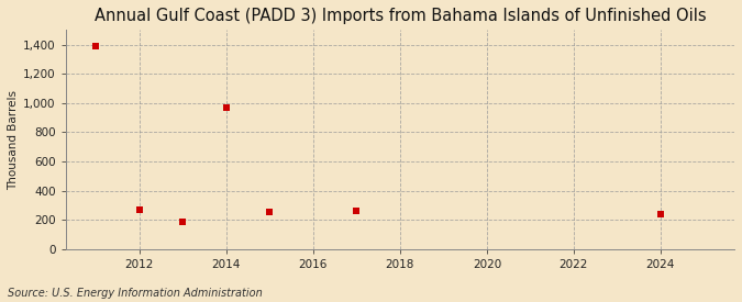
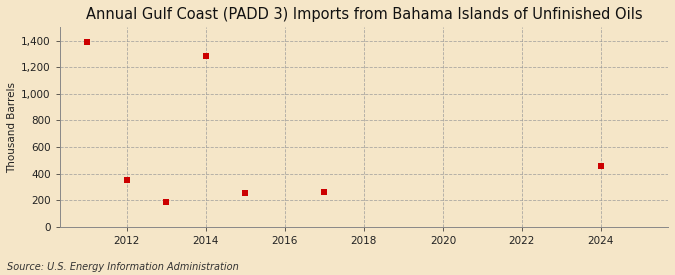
2012: 270 -> 360
2014: 970 -> 1,280
2024: 240 -> 460
